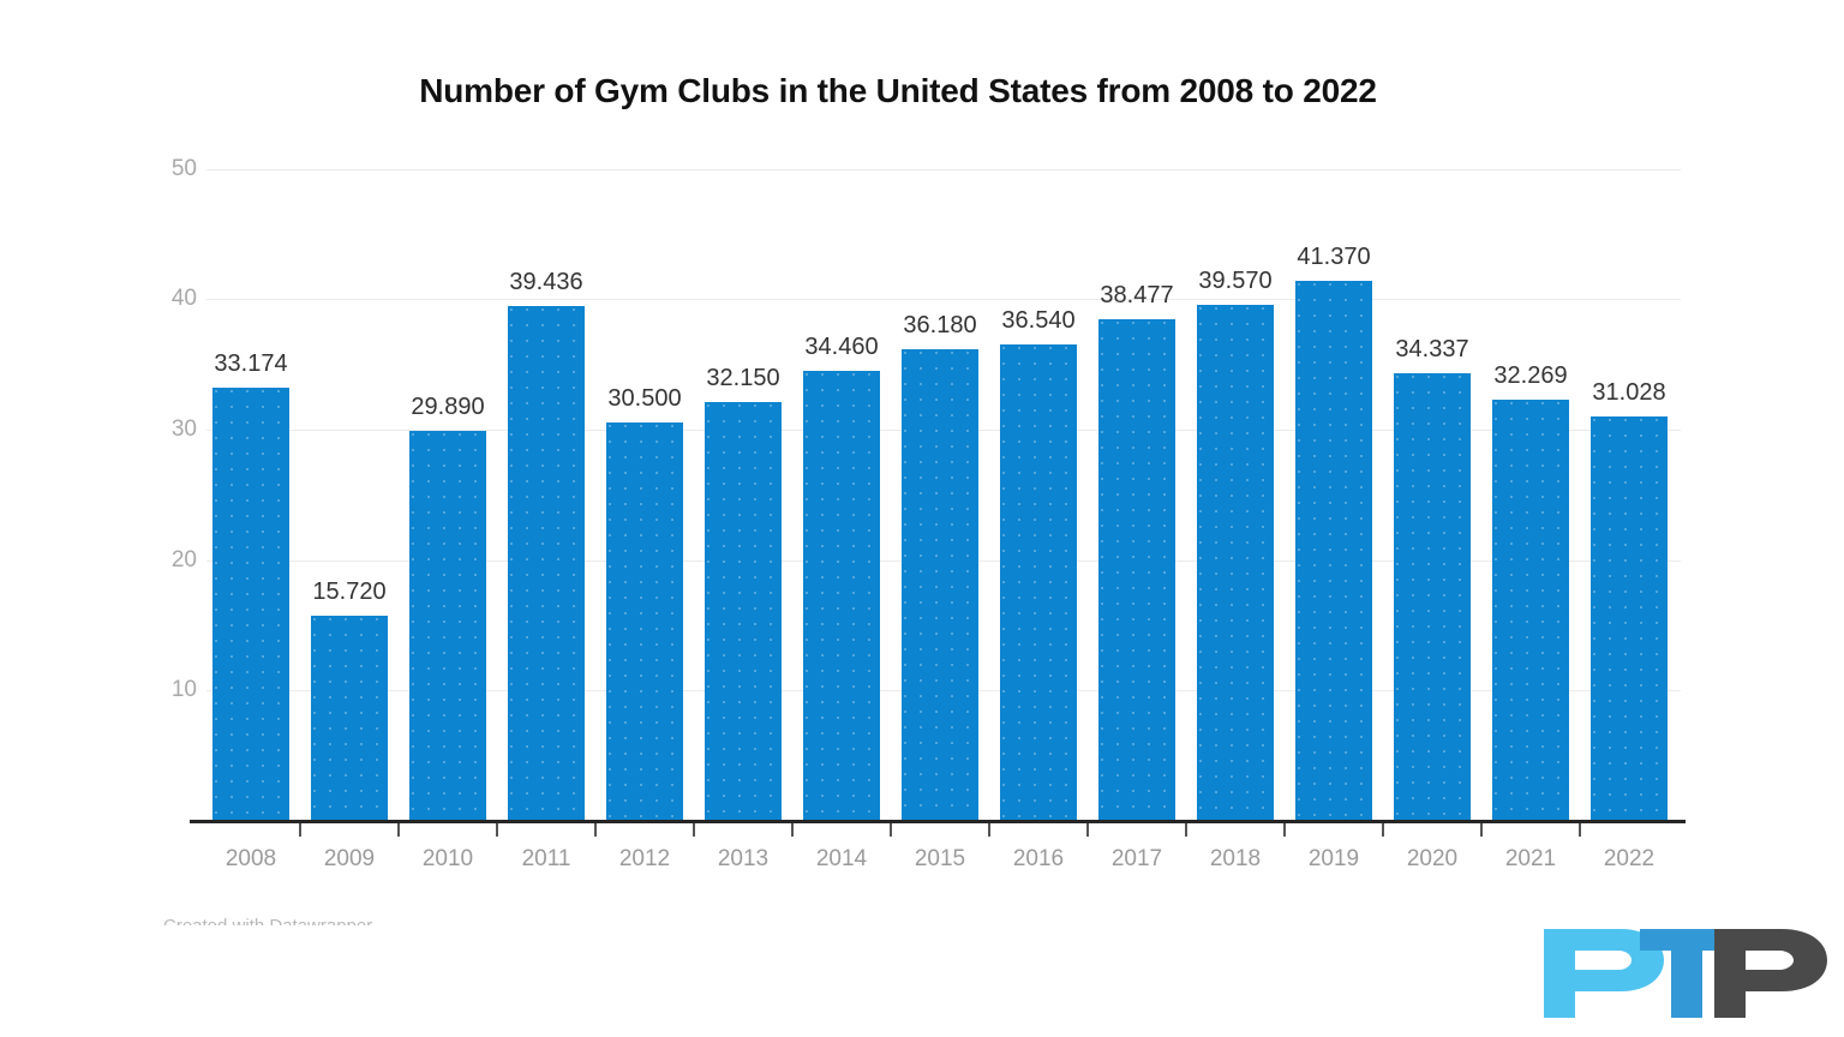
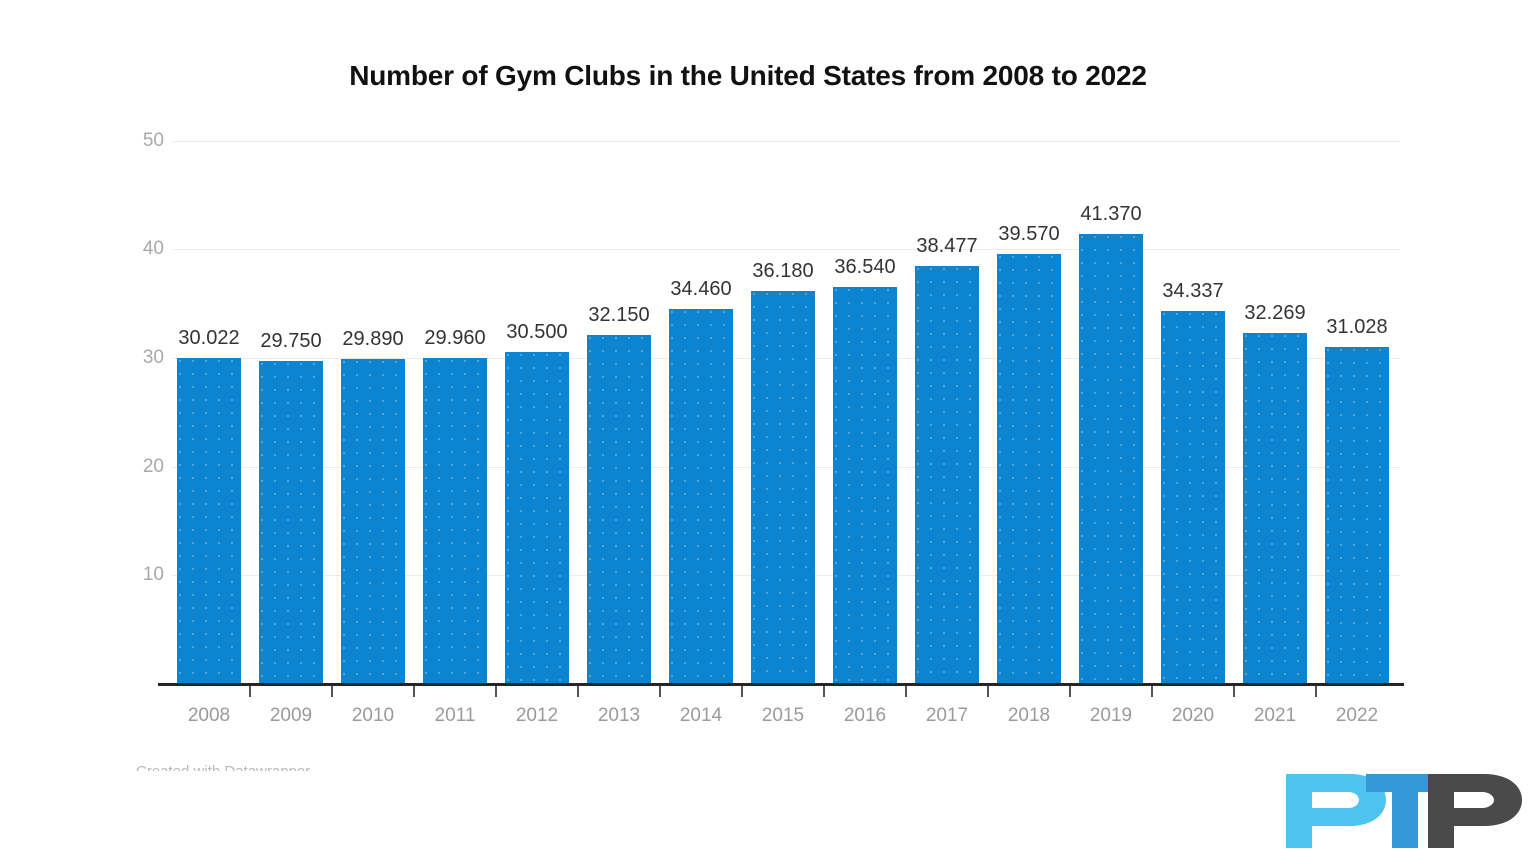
2008: 33.174 -> 30.022
2009: 15.720 -> 29.750
2011: 39.436 -> 29.960
